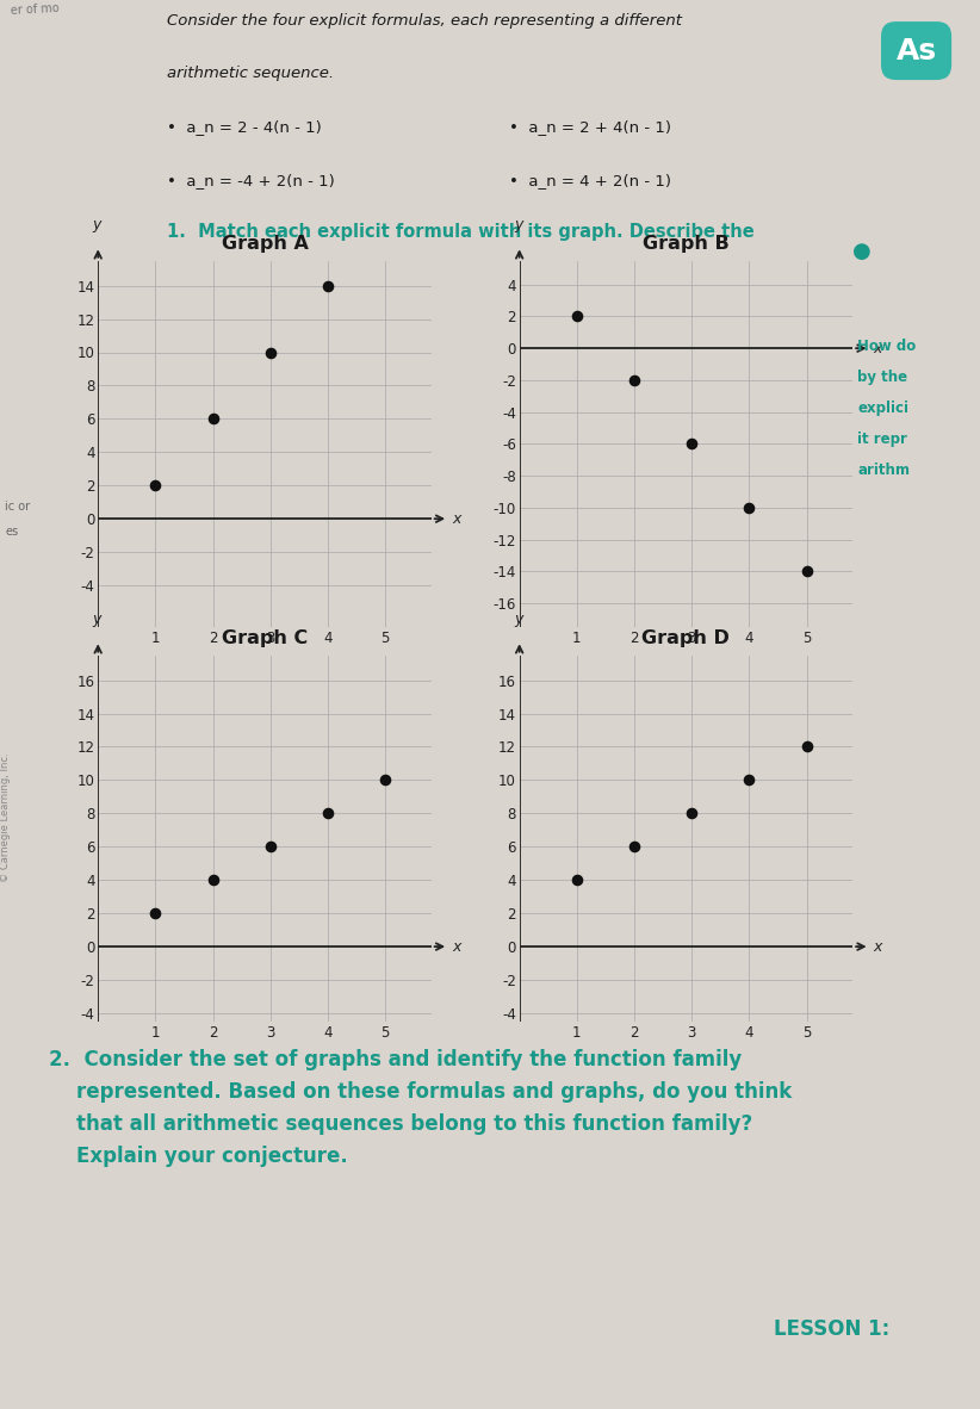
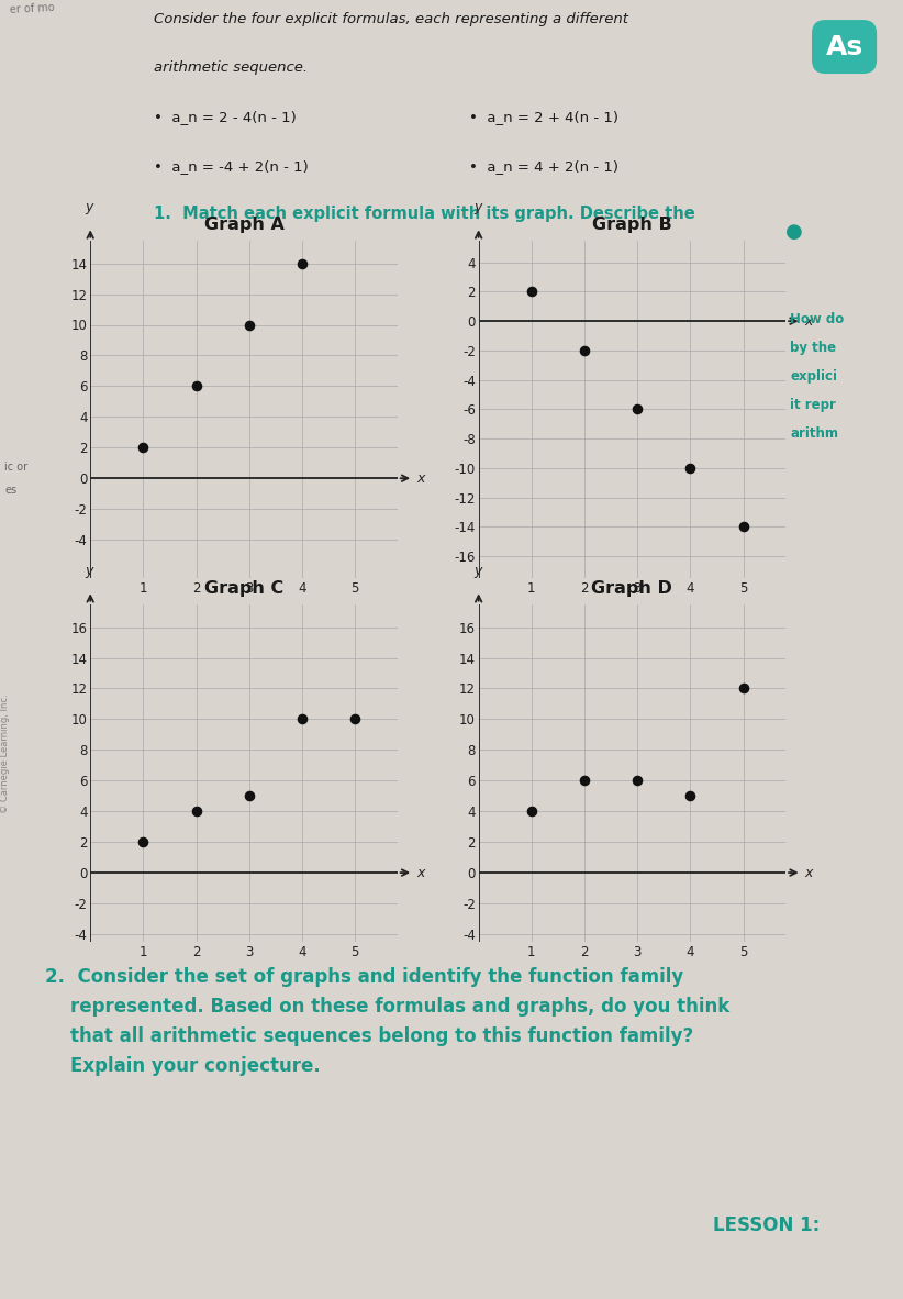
Graph C/3: 6 -> 5
Graph C/4: 8 -> 10
Graph D/3: 8 -> 6
Graph D/4: 10 -> 5
